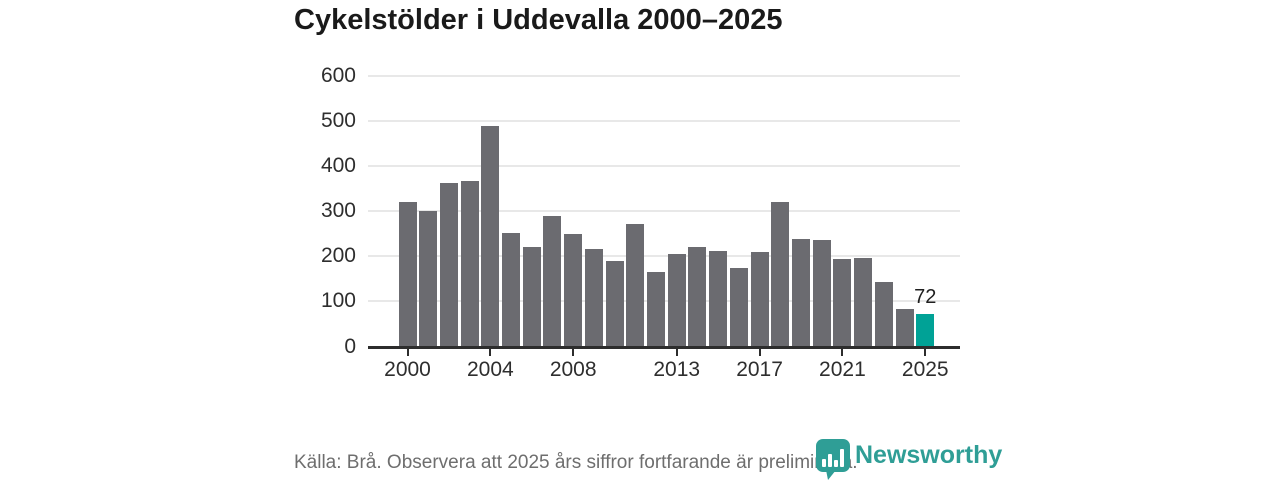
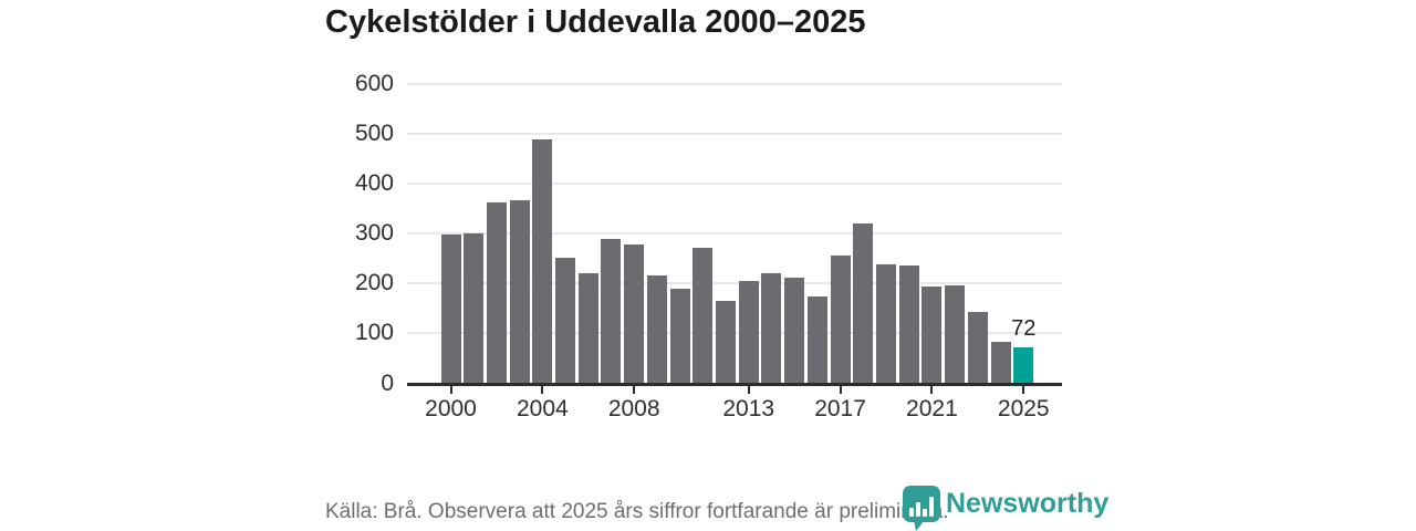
2000: 320 -> 300
2008: 250 -> 280
2017: 210 -> 260
